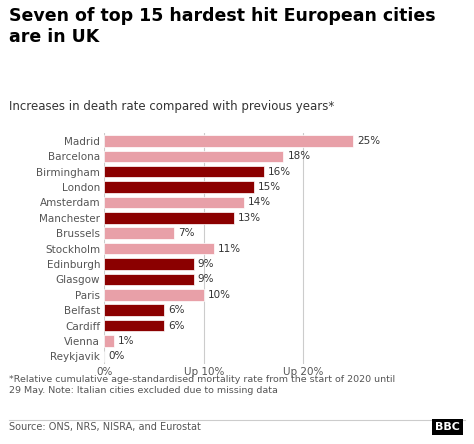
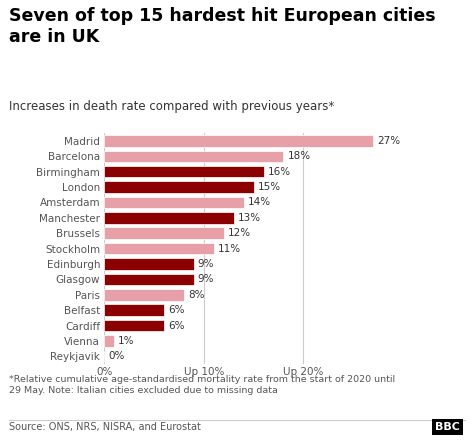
Madrid: 25% -> 27%
Brussels: 7% -> 12%
Paris: 10% -> 8%
